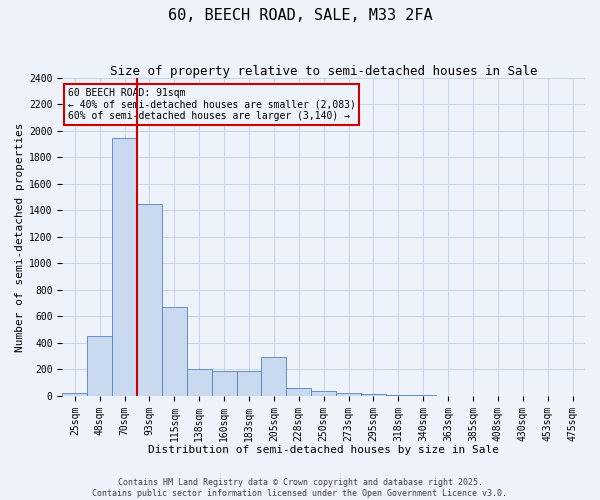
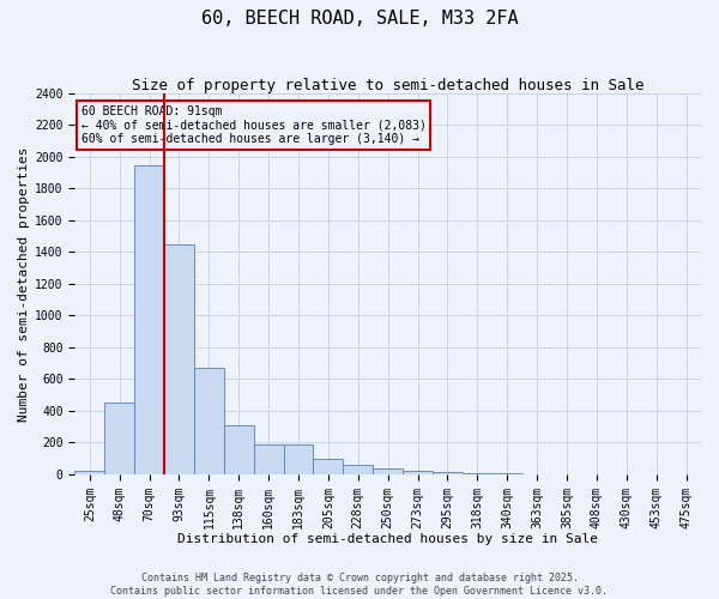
138sqm: 200 -> 300
205sqm: 290 -> 100
